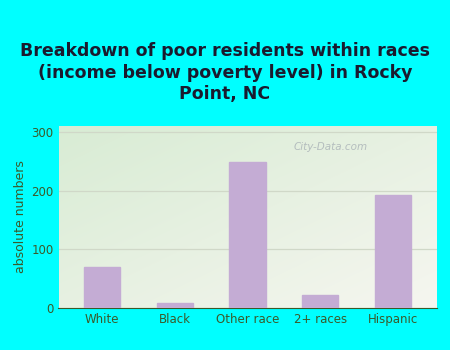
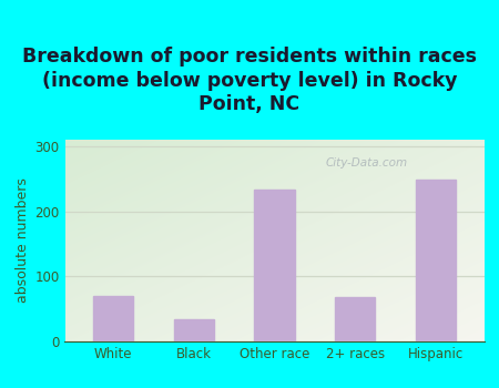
Black: 8 -> 34
Other race: 248 -> 234
2+ races: 22 -> 68
Hispanic: 193 -> 248
